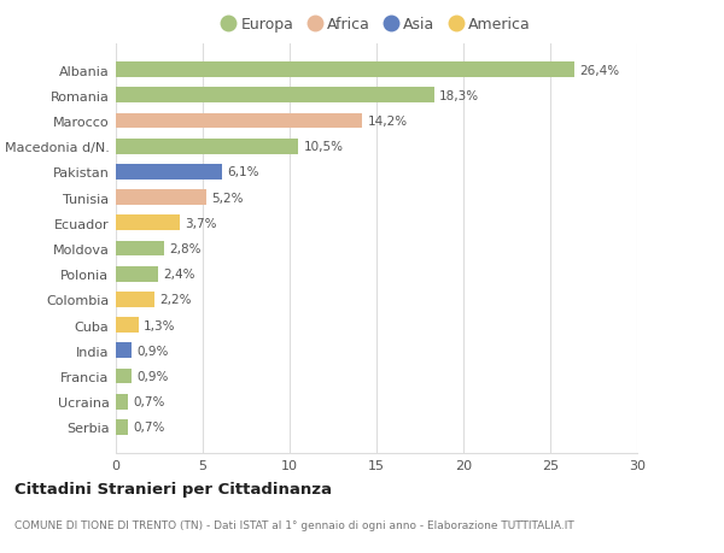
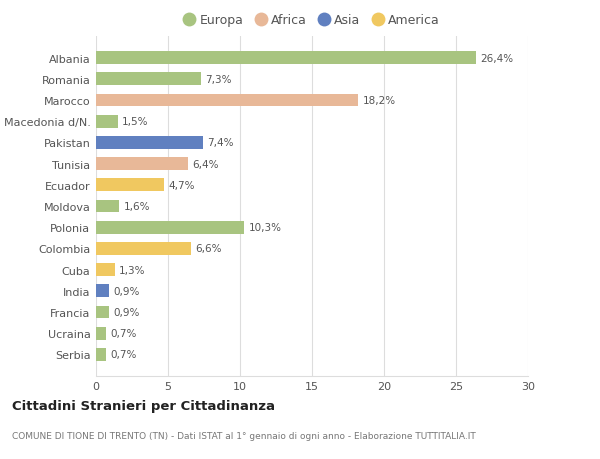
Romania: 18,3% -> 7,3%
Marocco: 14,2% -> 18,2%
Macedonia d/N.: 10,5% -> 1,5%
Pakistan: 6,1% -> 7,4%
Tunisia: 5,2% -> 6,4%
Ecuador: 3,7% -> 4,7%
Moldova: 2,8% -> 1,6%
Polonia: 2,4% -> 10,3%
Colombia: 2,2% -> 6,6%
